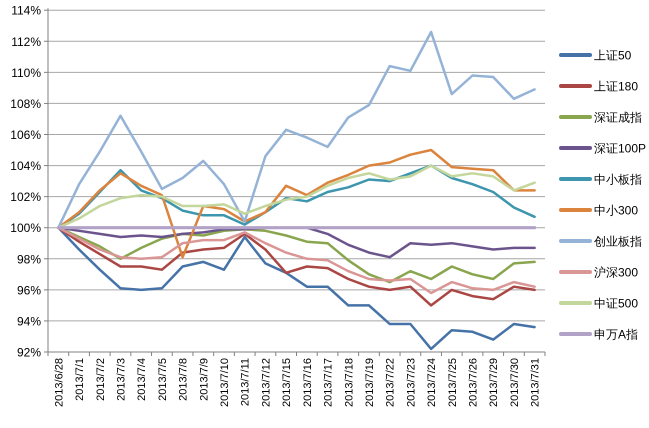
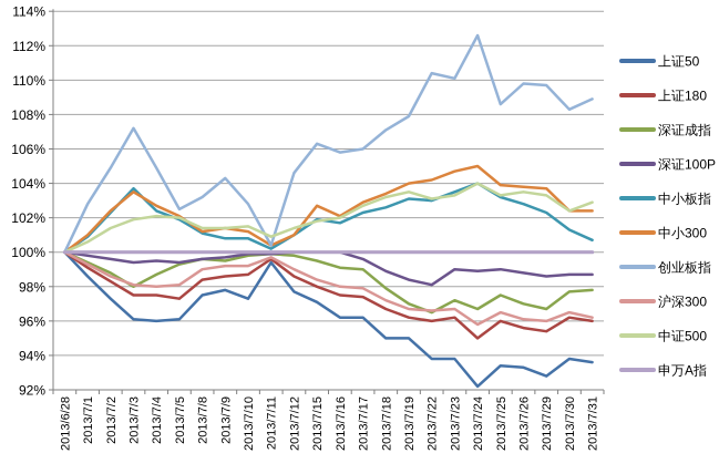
中小300/2013/7/8: 98.1% -> 101.2%
上证180/2013/7/15: 97.1% -> 98.0%
创业板指/2013/7/17: 105.2% -> 106.0%
